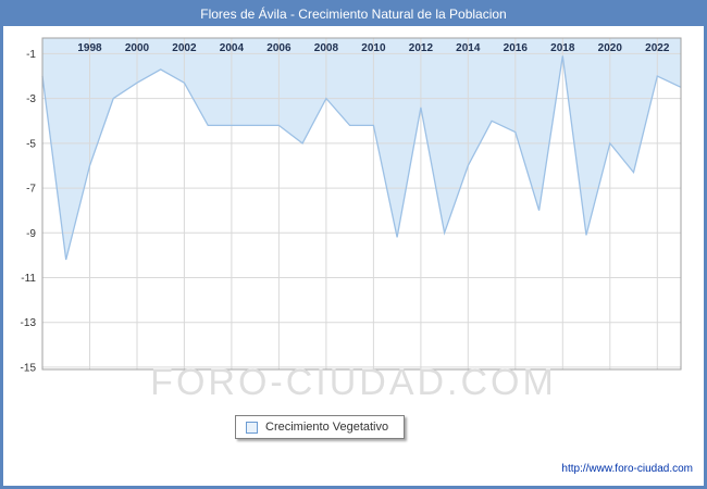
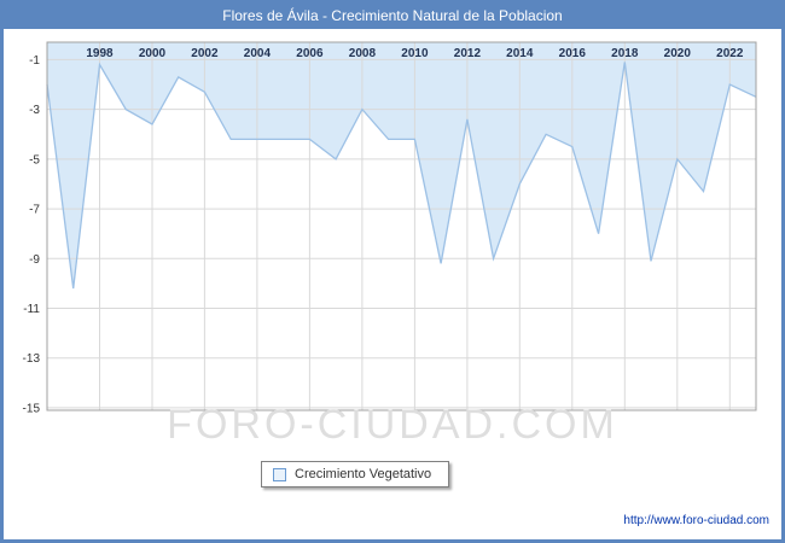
1998: -6.0 -> -1.2
2000: -2.3 -> -3.6
